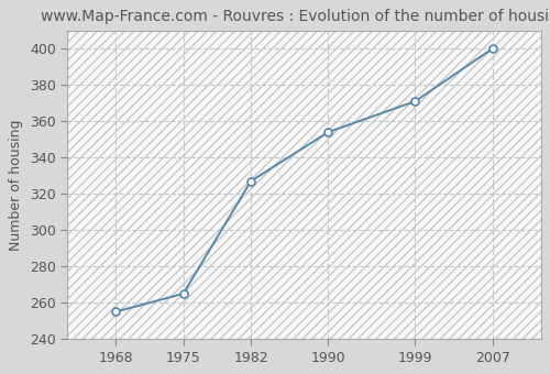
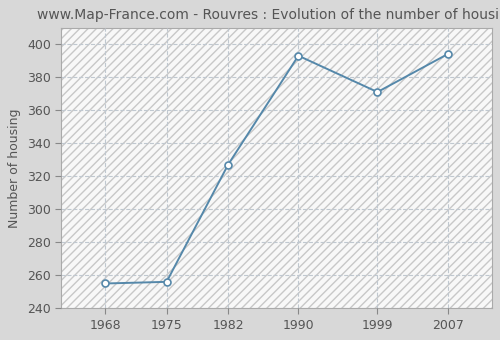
1975: 265 -> 256
1990: 354 -> 393
2007: 400 -> 394
